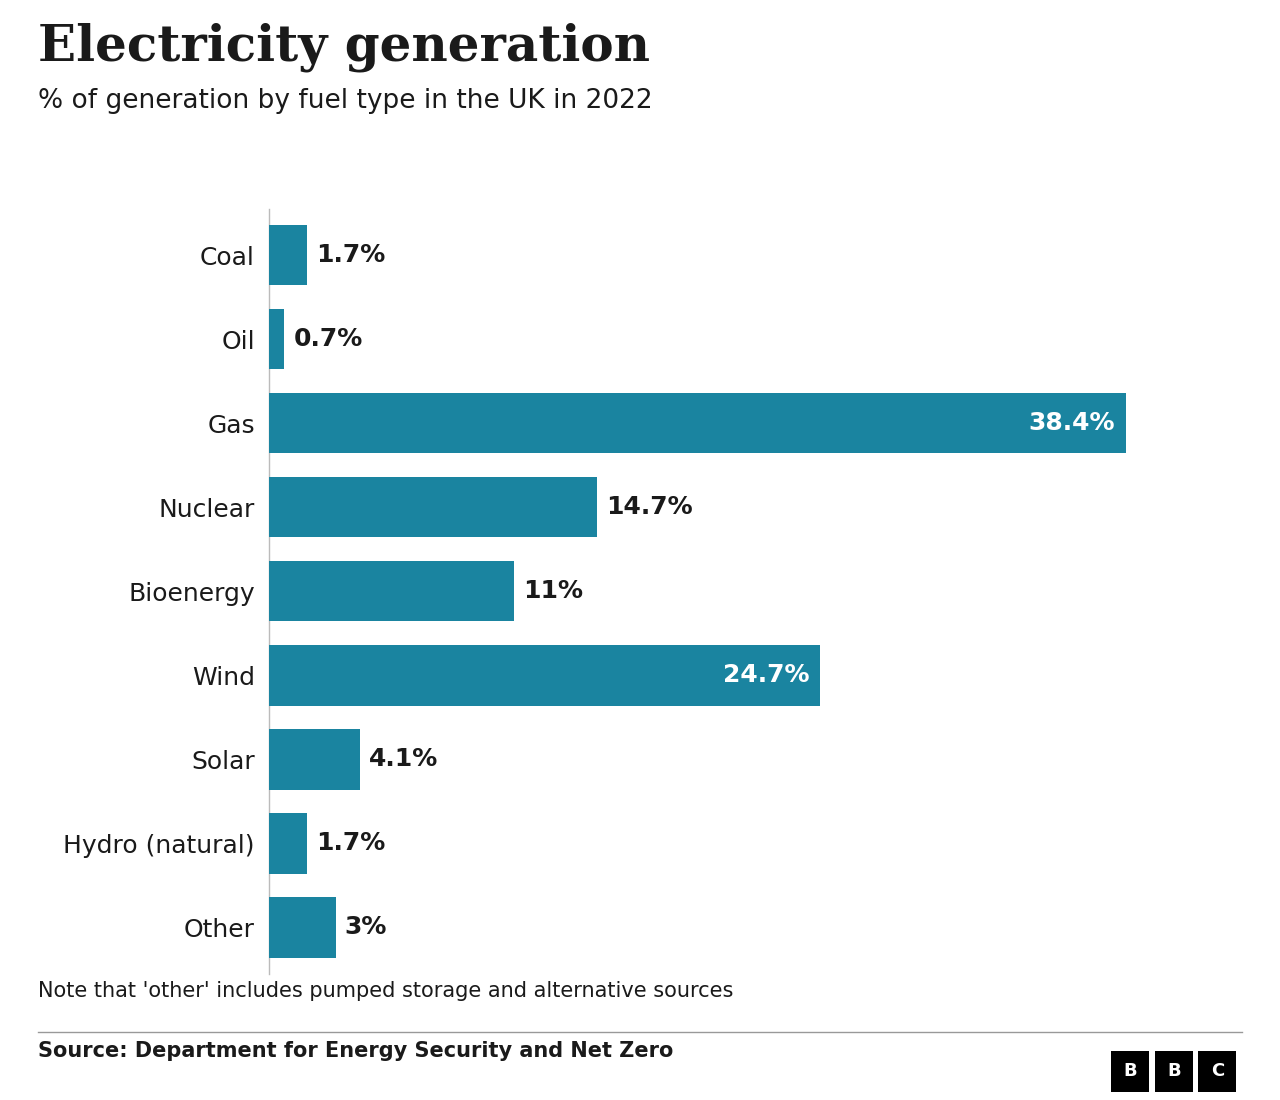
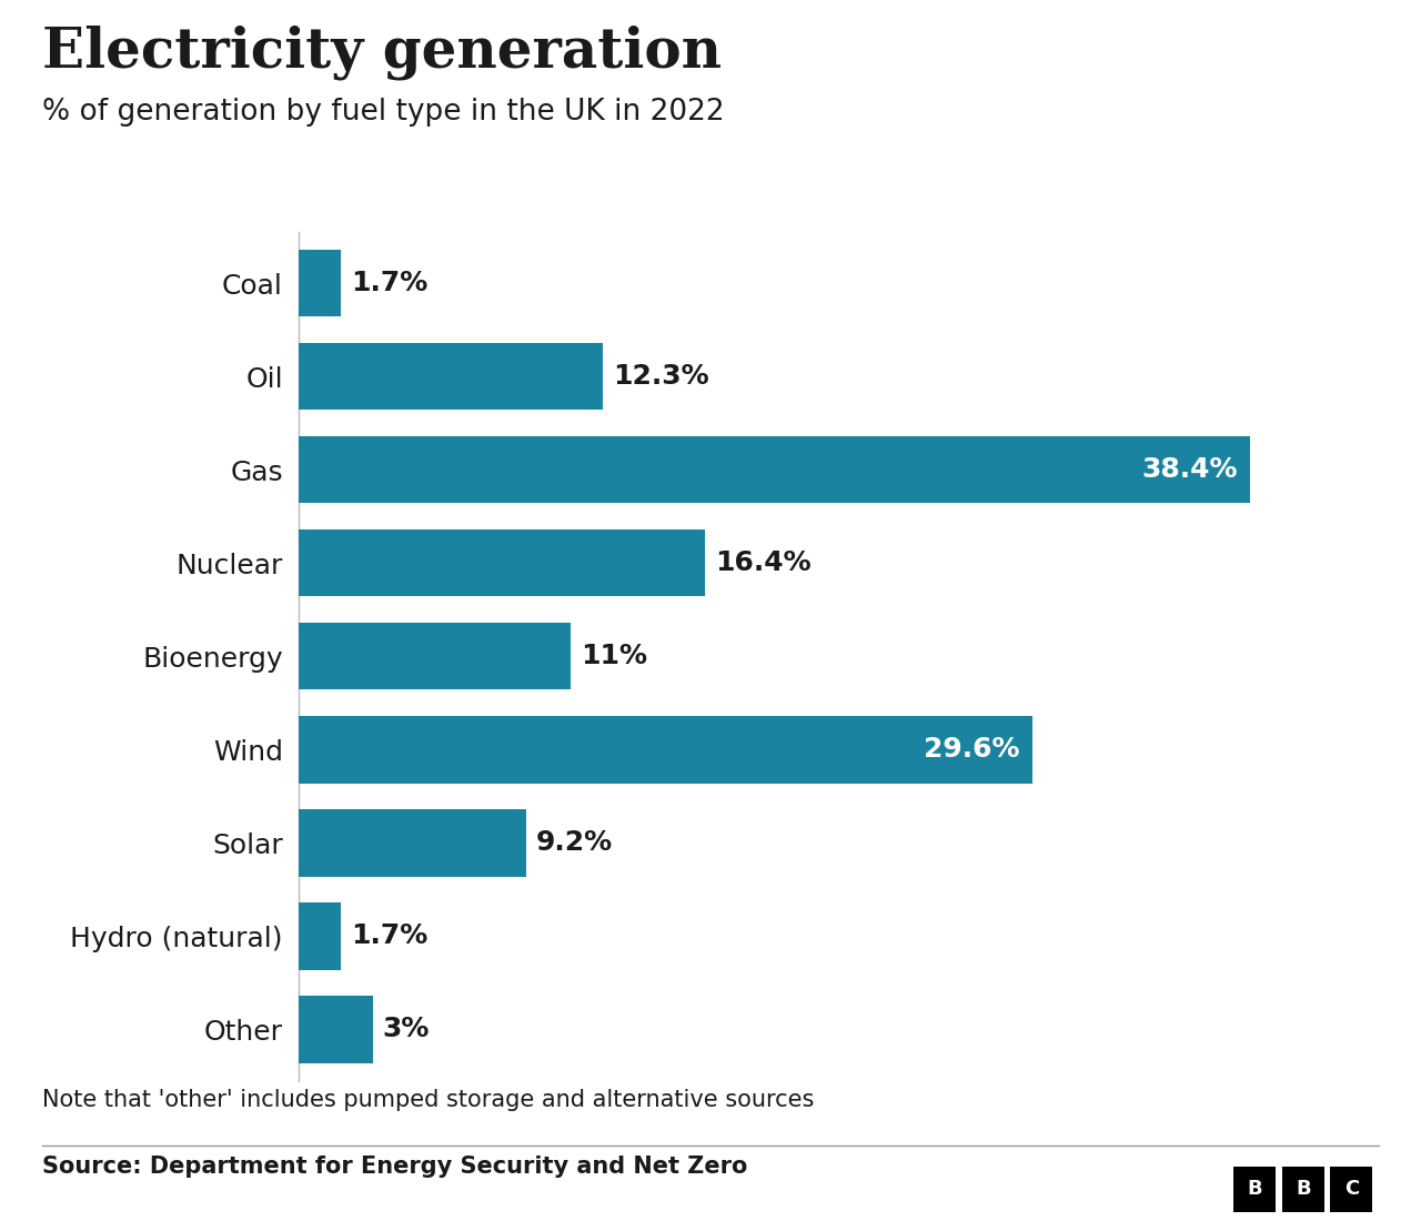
Oil: 0.7% -> 12.3%
Nuclear: 14.7% -> 16.4%
Wind: 24.7% -> 29.6%
Solar: 4.1% -> 9.2%
